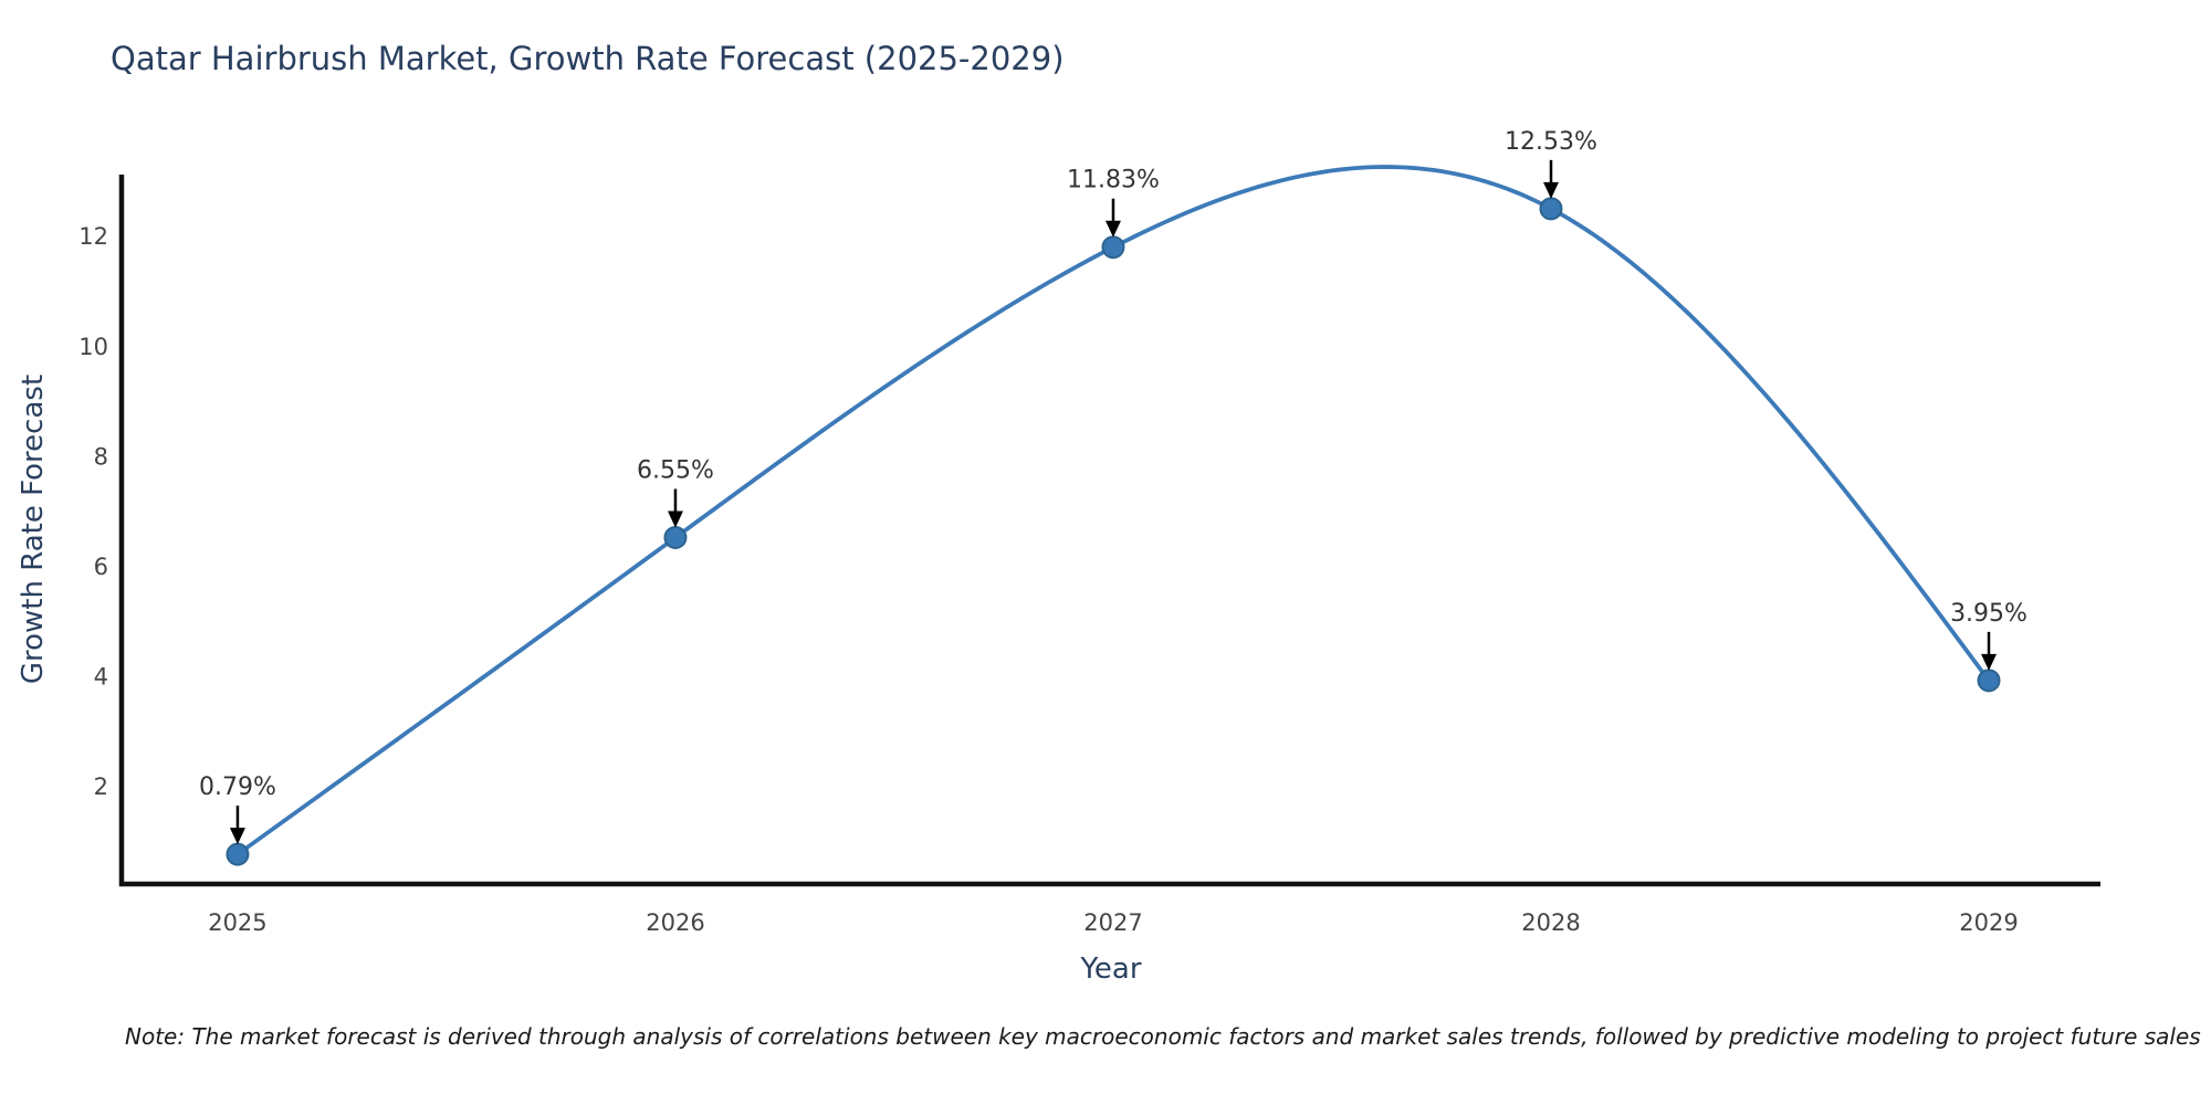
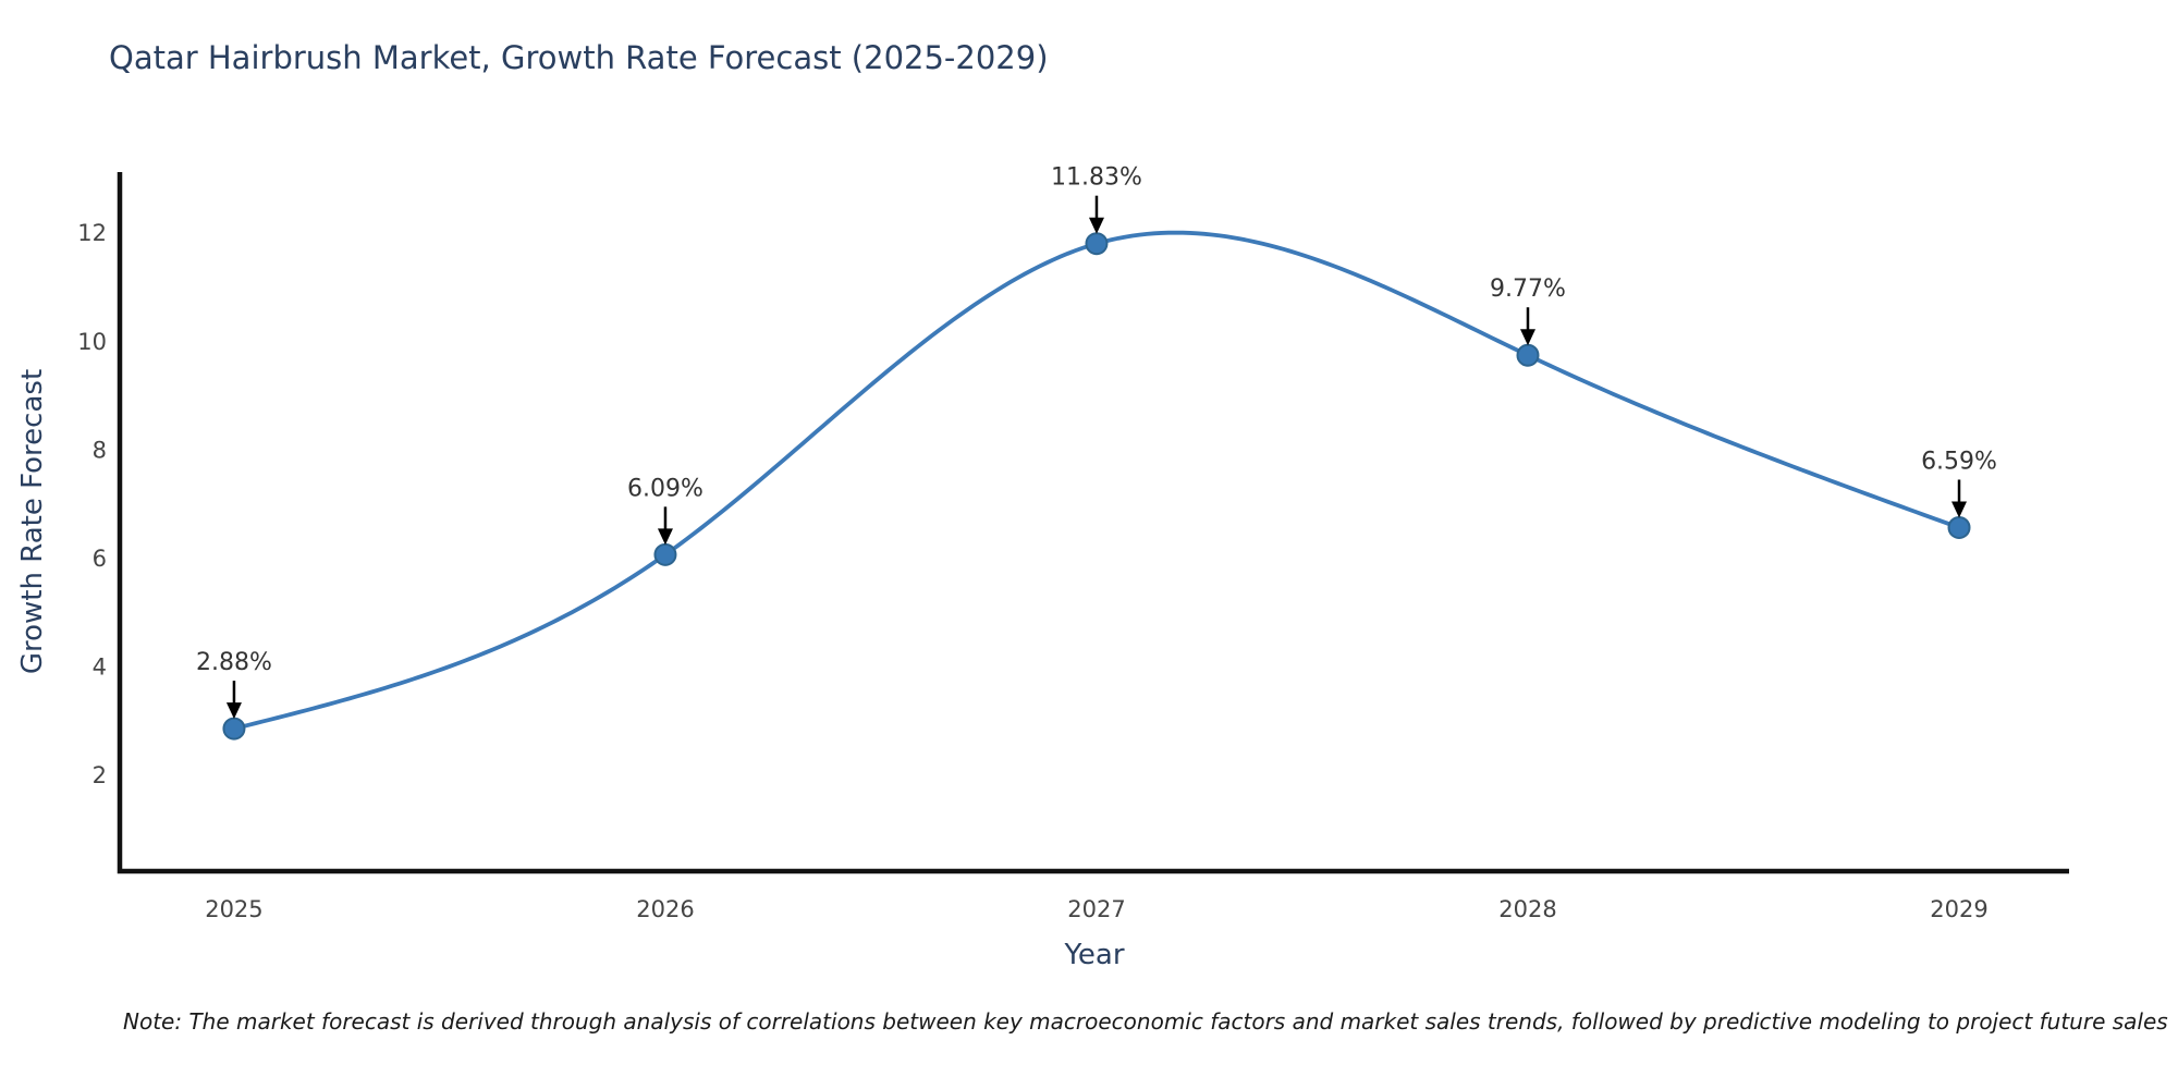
2025: 0.79% -> 2.88%
2026: 6.55% -> 6.09%
2028: 12.53% -> 9.77%
2029: 3.95% -> 6.59%
